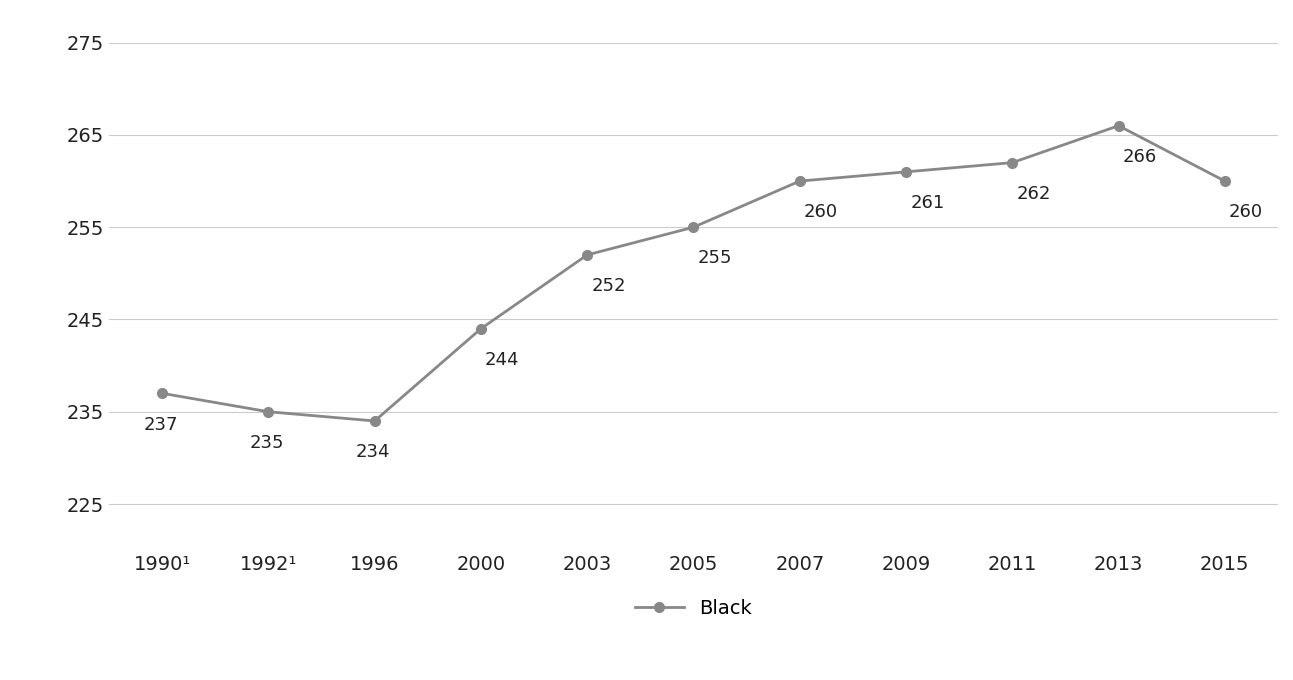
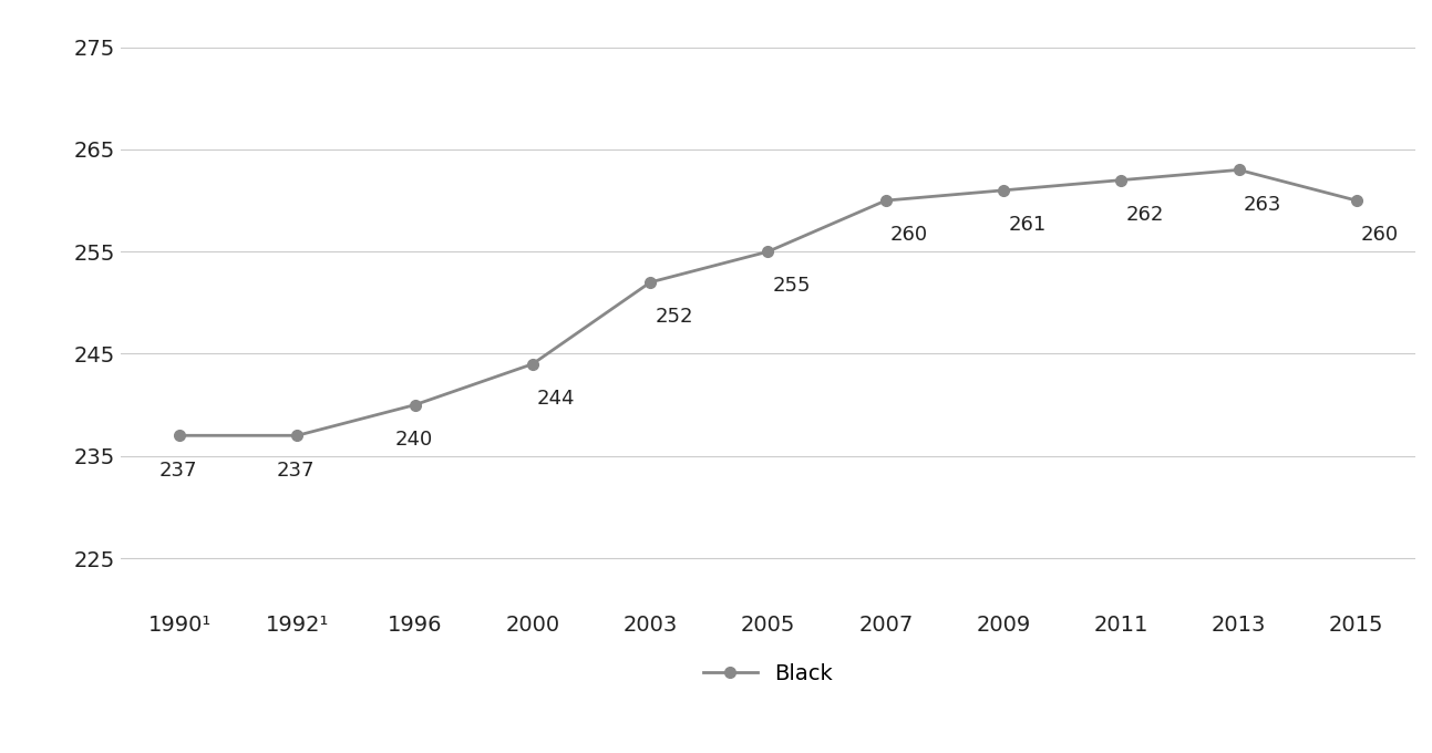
1992¹: 235 -> 237
1996: 234 -> 240
2013: 266 -> 263
